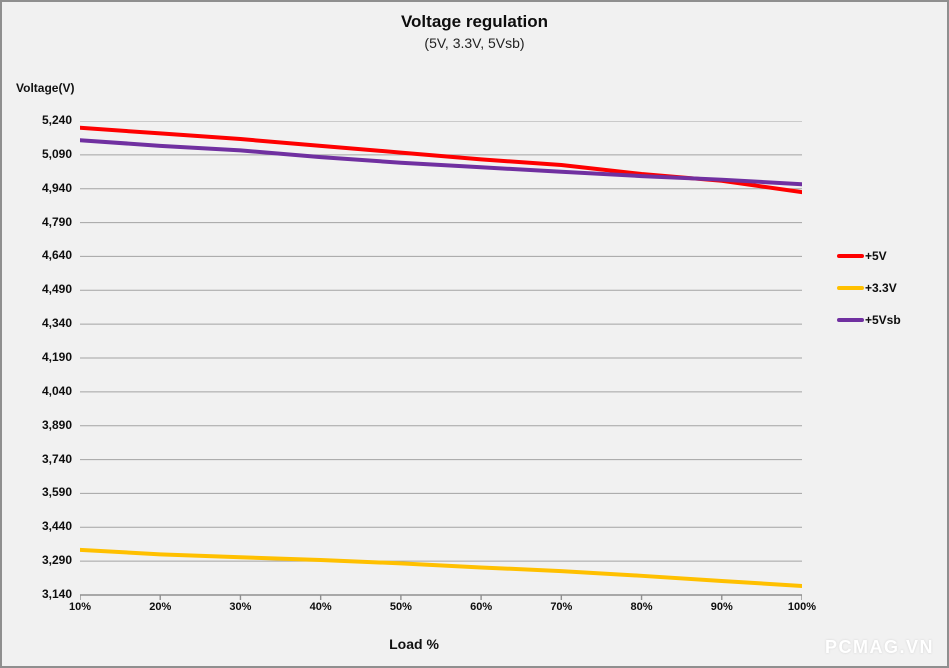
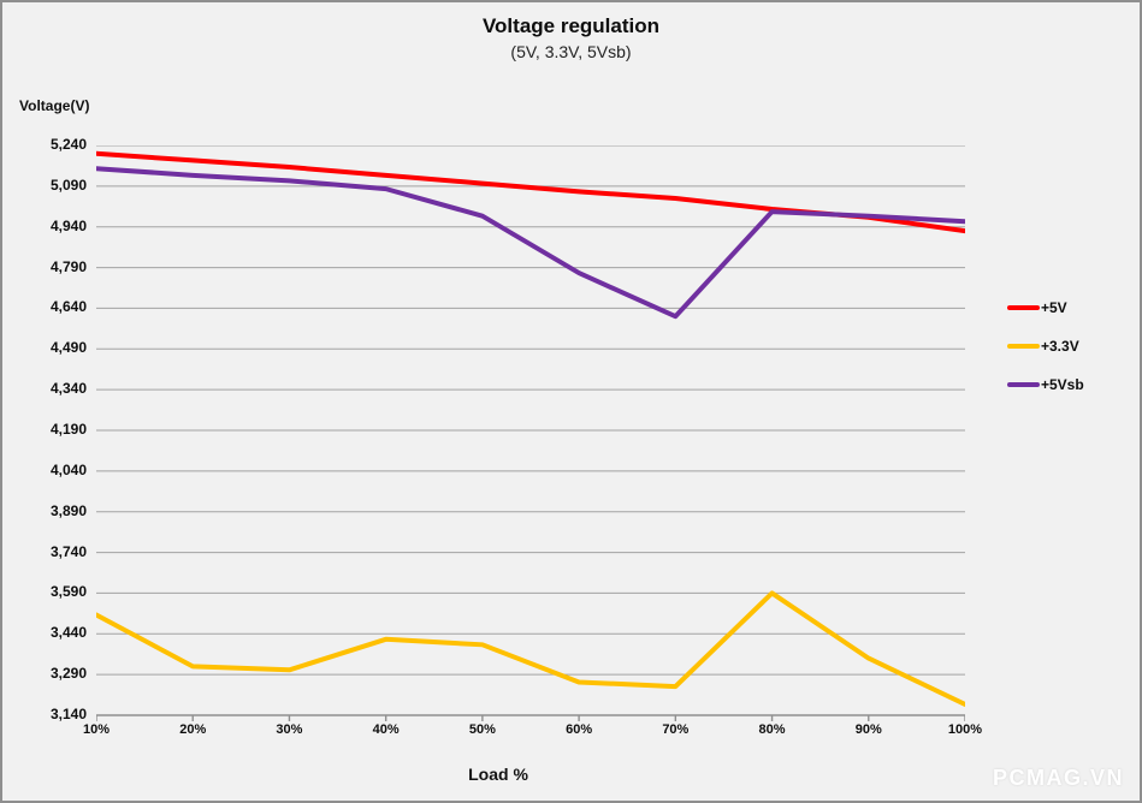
+3.3V/10%: 3340 -> 3510
+3.3V/40%: 3300 -> 3420
+3.3V/50%: 3280 -> 3400
+5Vsb/50%: 5060 -> 4980
+5Vsb/60%: 5040 -> 4770
+5Vsb/70%: 5020 -> 4610
+3.3V/80%: 3220 -> 3590
+3.3V/90%: 3200 -> 3350
